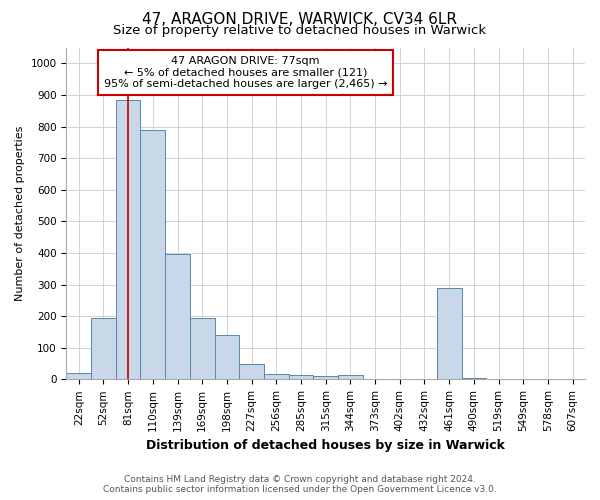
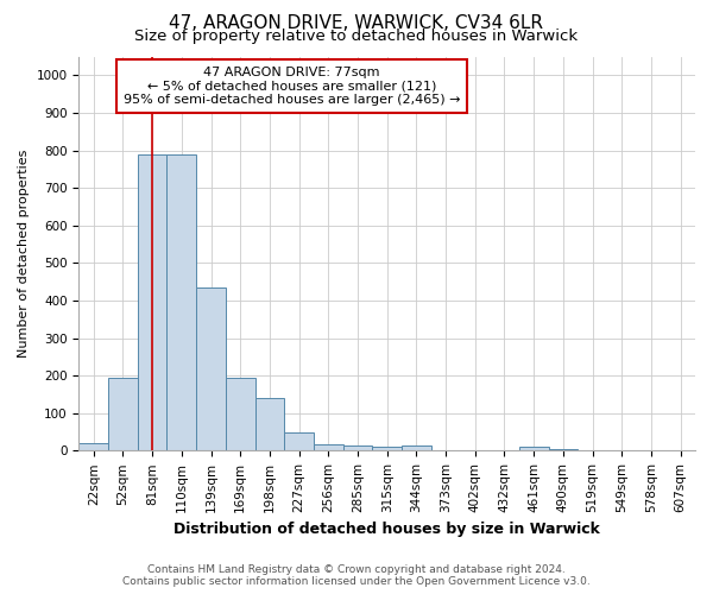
81sqm: 885 -> 790
139sqm: 395 -> 435
461sqm: 290 -> 10
